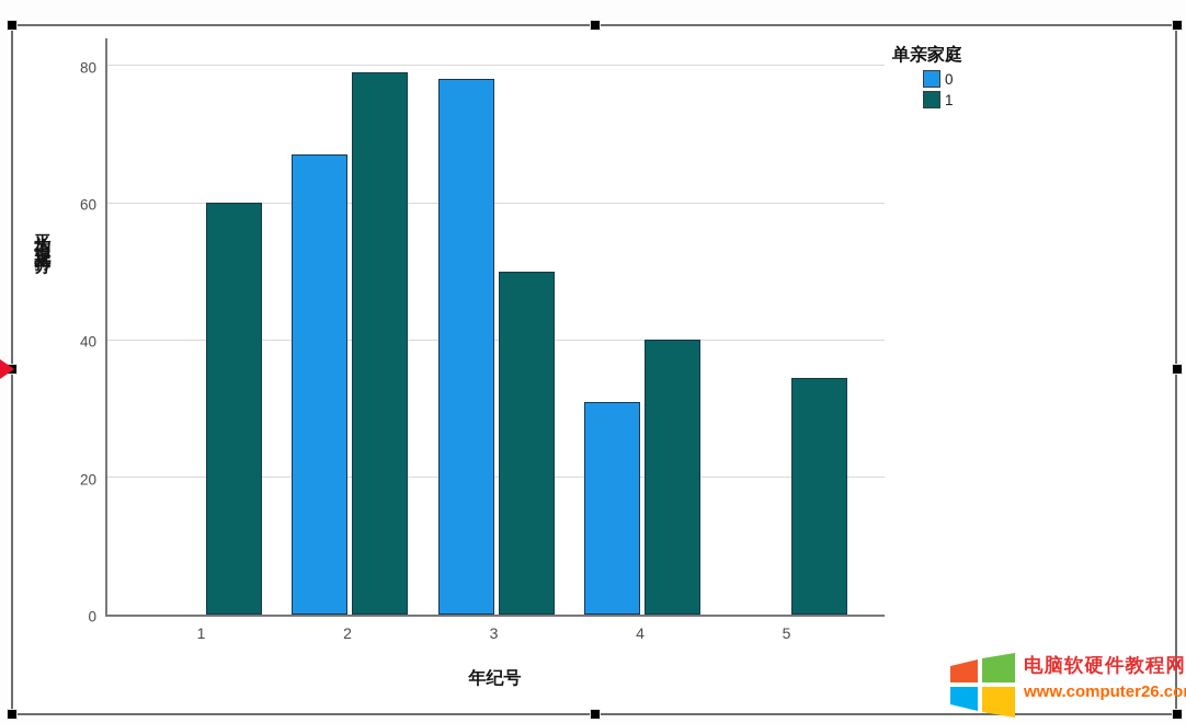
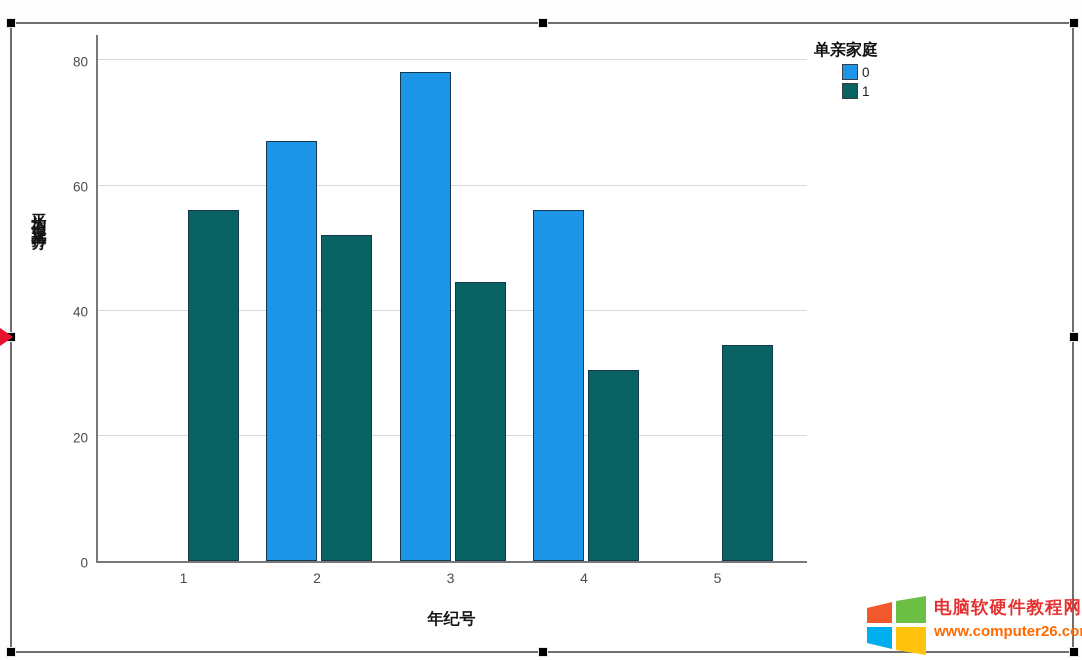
1/1: 60 -> 56
1/2: 79 -> 52
1/3: 50 -> 44
0/4: 31 -> 56
1/4: 40 -> 30
